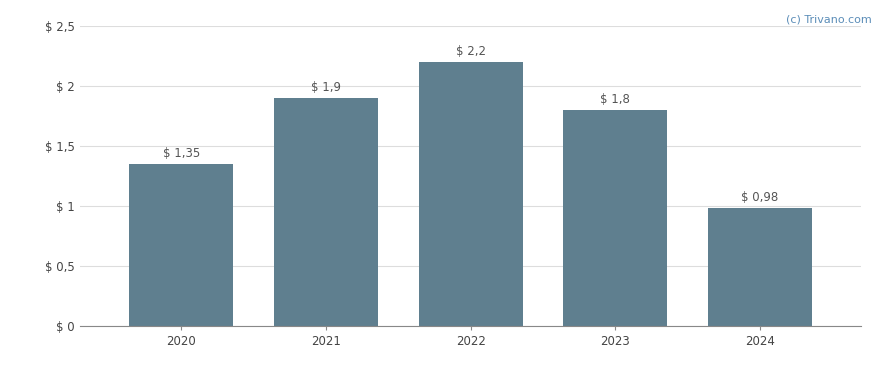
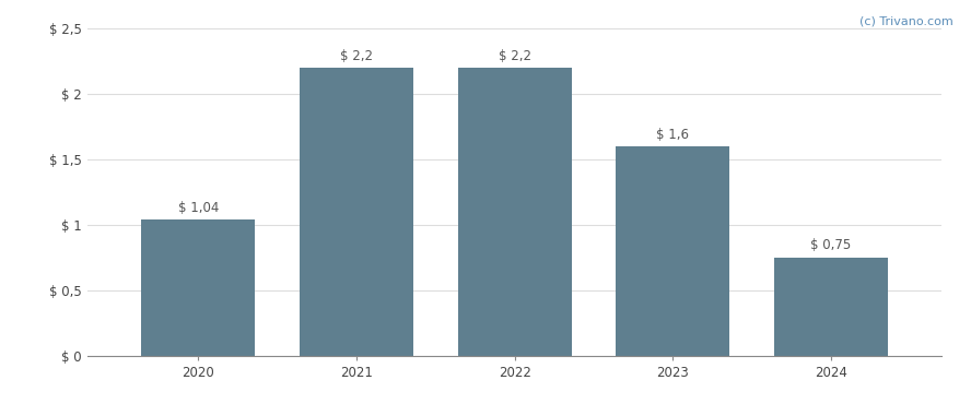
2020: 1,35 -> 1,04
2021: 1,9 -> 2,2
2023: 1,8 -> 1,6
2024: 0,98 -> 0,75
